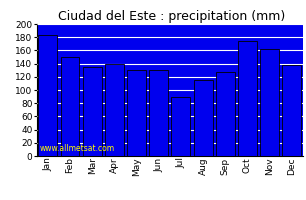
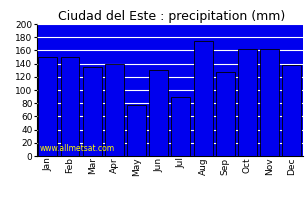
Jan: 183 -> 150
May: 130 -> 78
Aug: 115 -> 174
Oct: 175 -> 162
